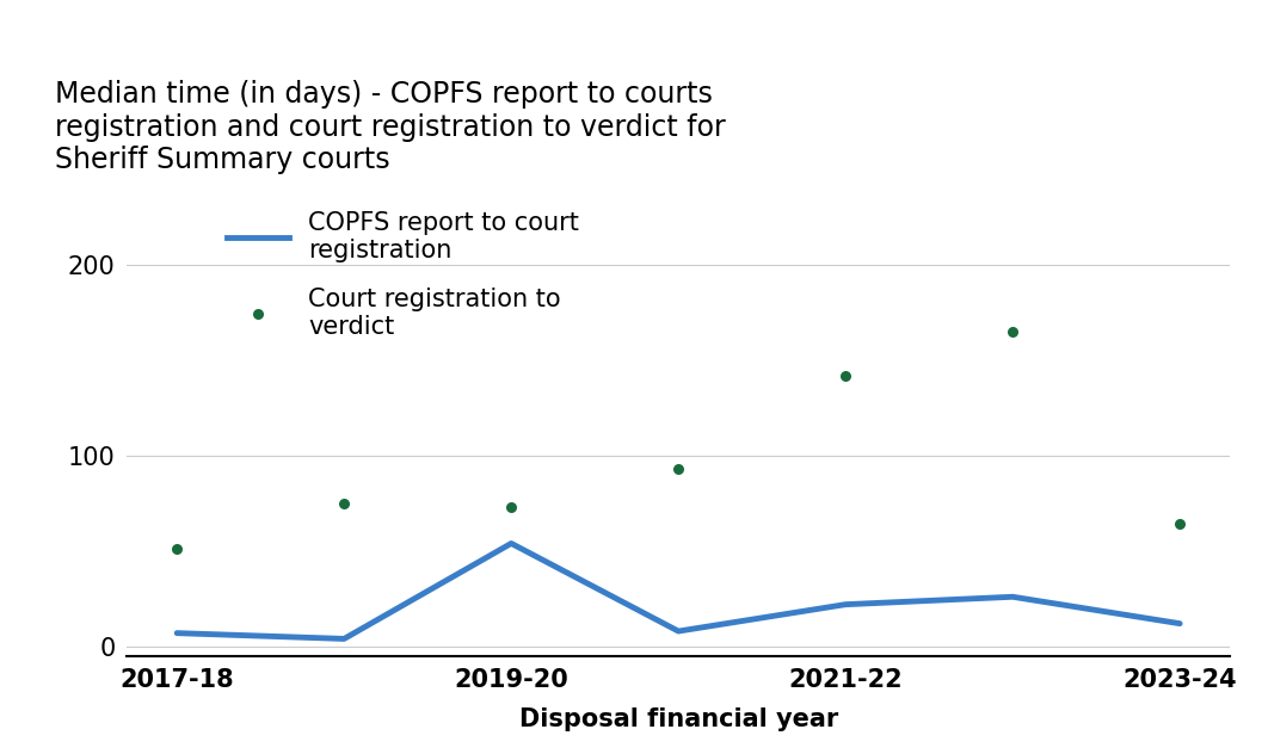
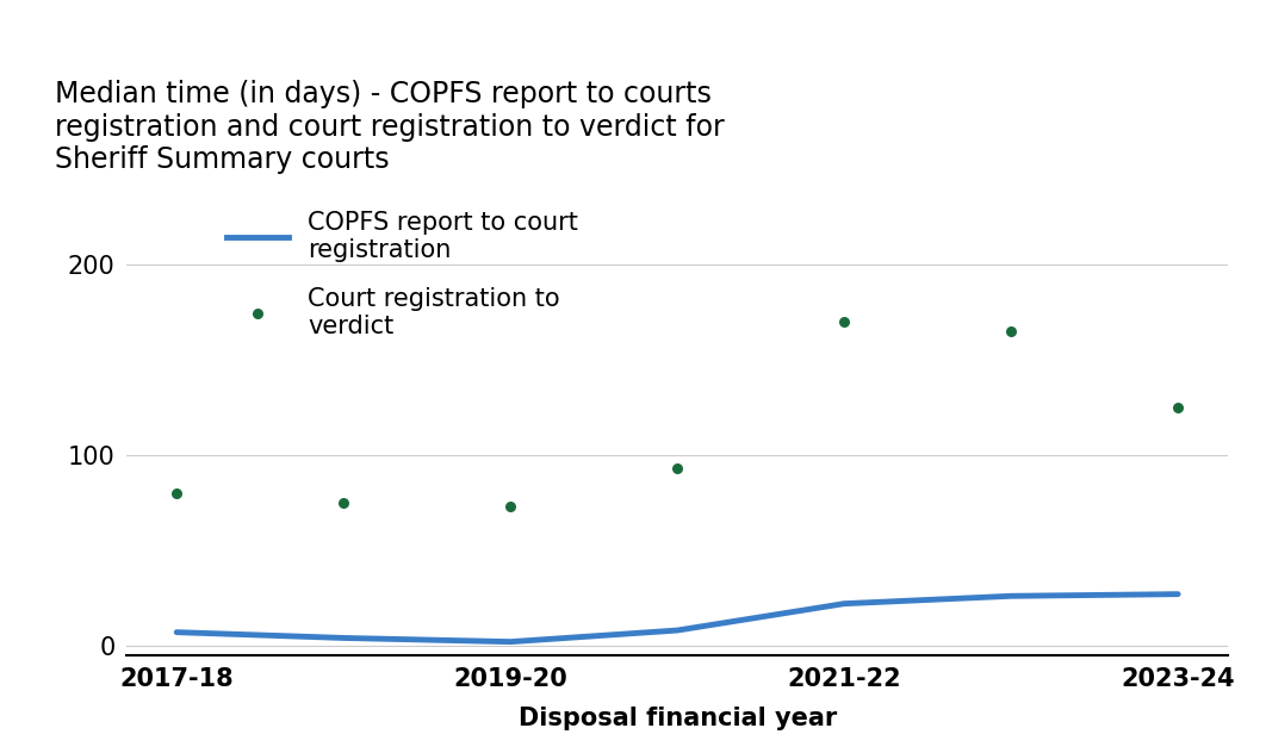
Court registration to verdict/2017-18: 51 -> 80
COPFS report to court registration/2019-20: 54 -> 2
Court registration to verdict/2021-22: 142 -> 170
COPFS report to court registration/2023-24: 12 -> 27
Court registration to verdict/2023-24: 64 -> 125
